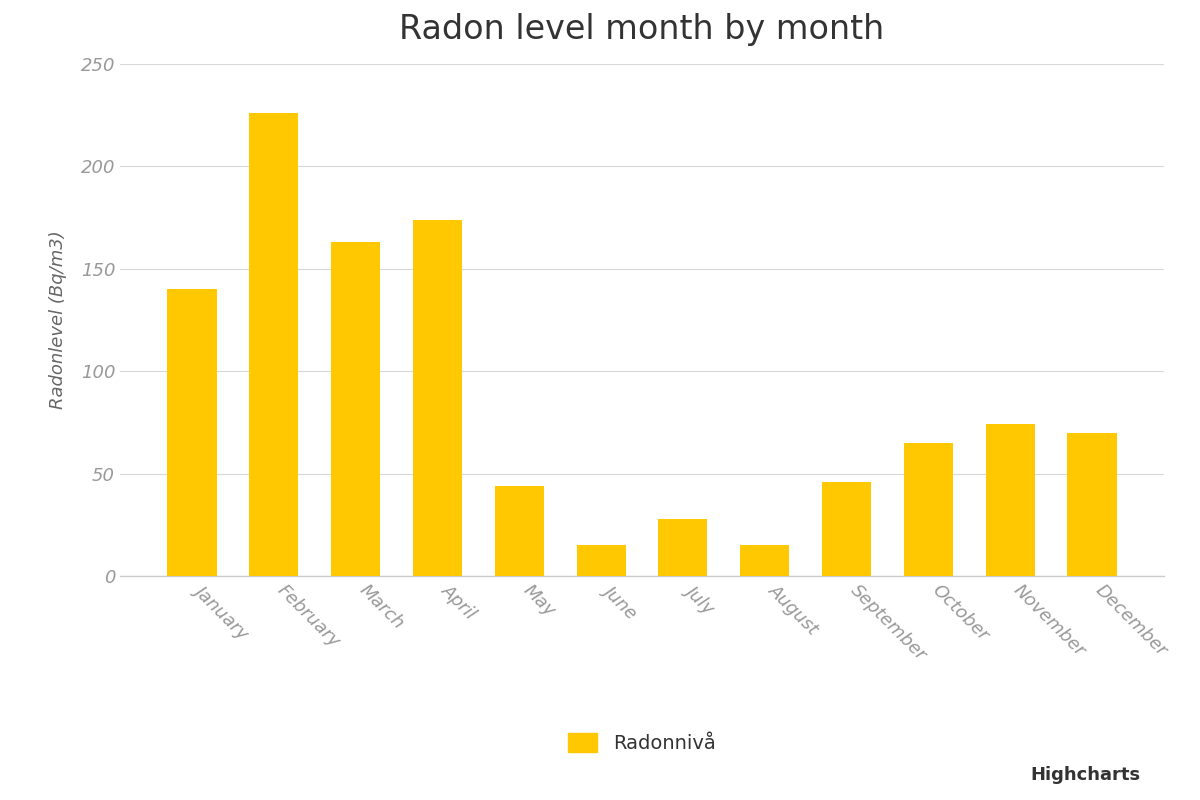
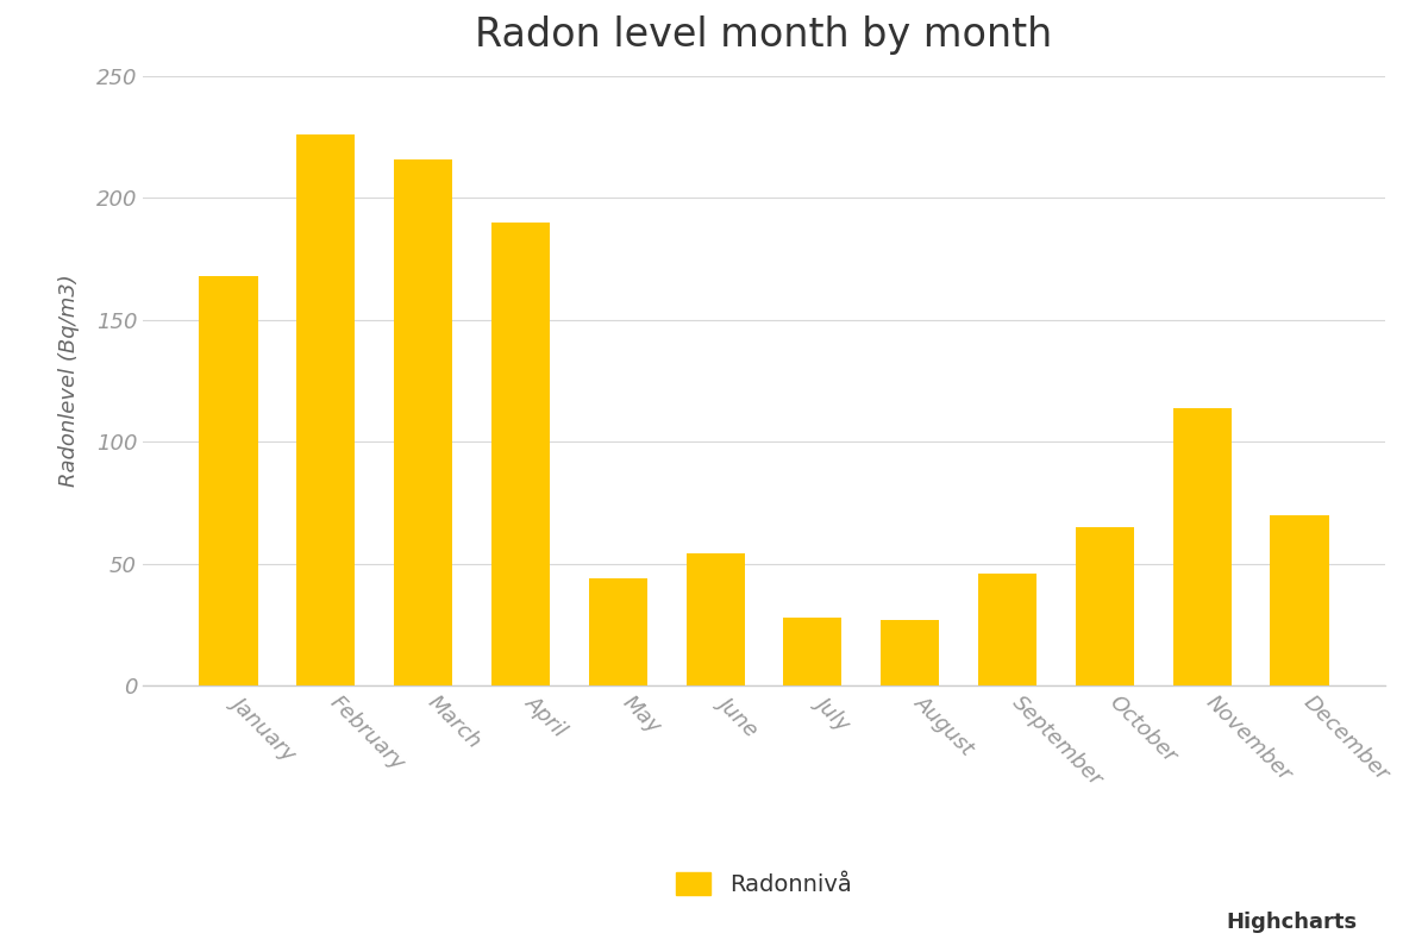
January: 140 -> 168
March: 163 -> 216
April: 174 -> 190
June: 15 -> 54
August: 15 -> 27
November: 74 -> 114
